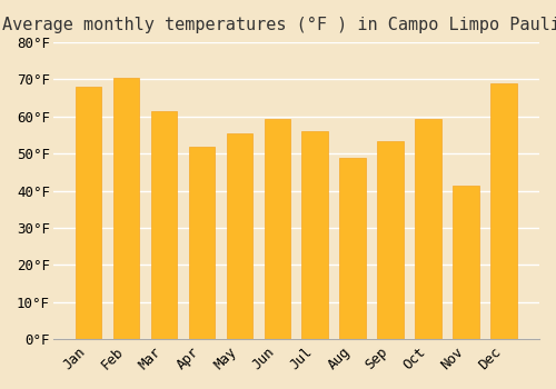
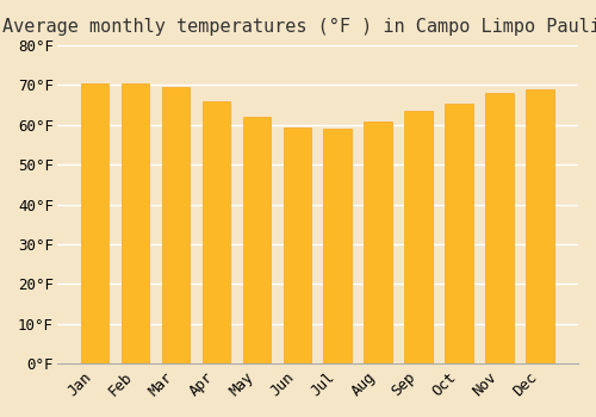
Jan: 68.0°F -> 70.5°F
Mar: 61.5°F -> 69.5°F
Apr: 52.0°F -> 66.0°F
May: 55.5°F -> 62.0°F
Jul: 56.0°F -> 59.0°F
Aug: 49.0°F -> 61.0°F
Sep: 53.5°F -> 63.5°F
Oct: 59.5°F -> 65.5°F
Nov: 41.5°F -> 68.0°F
